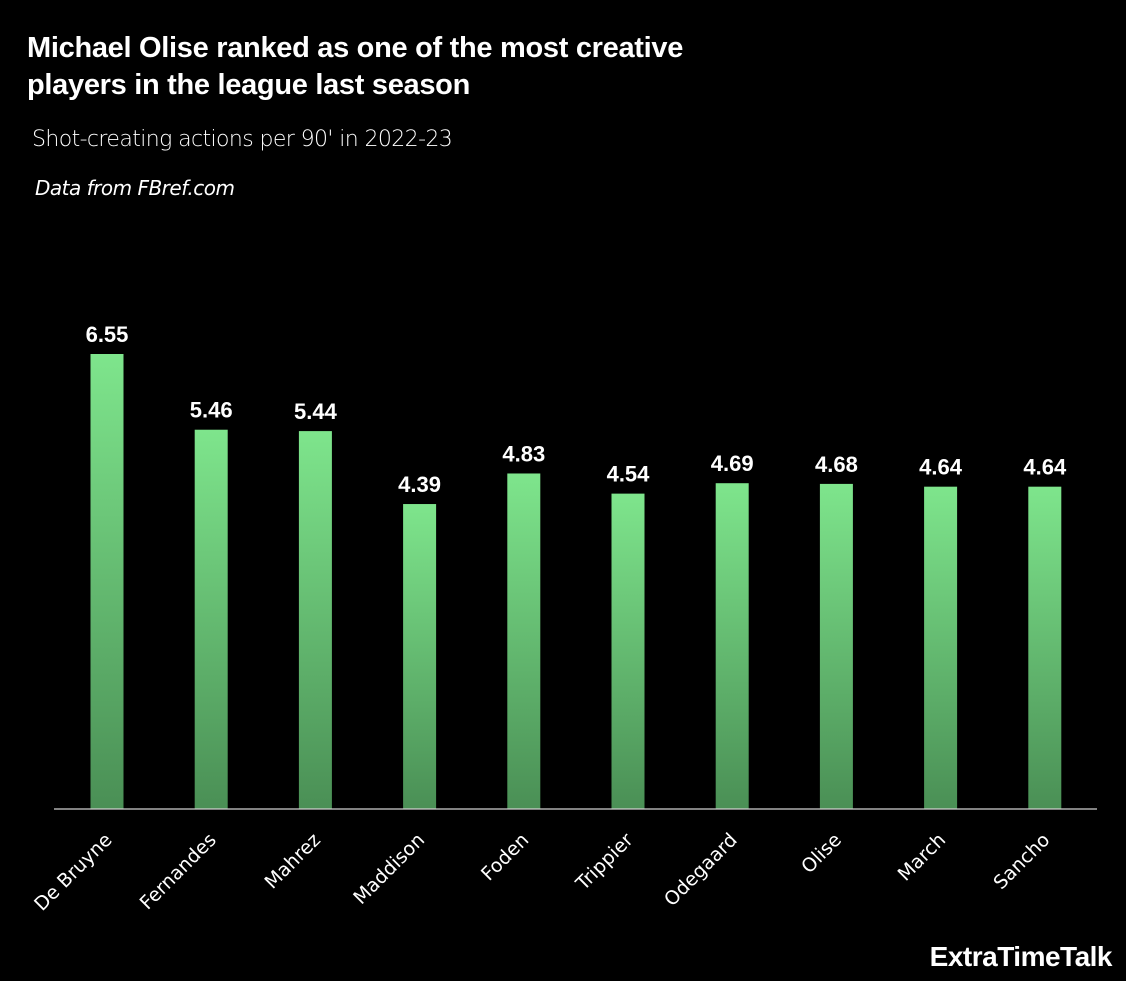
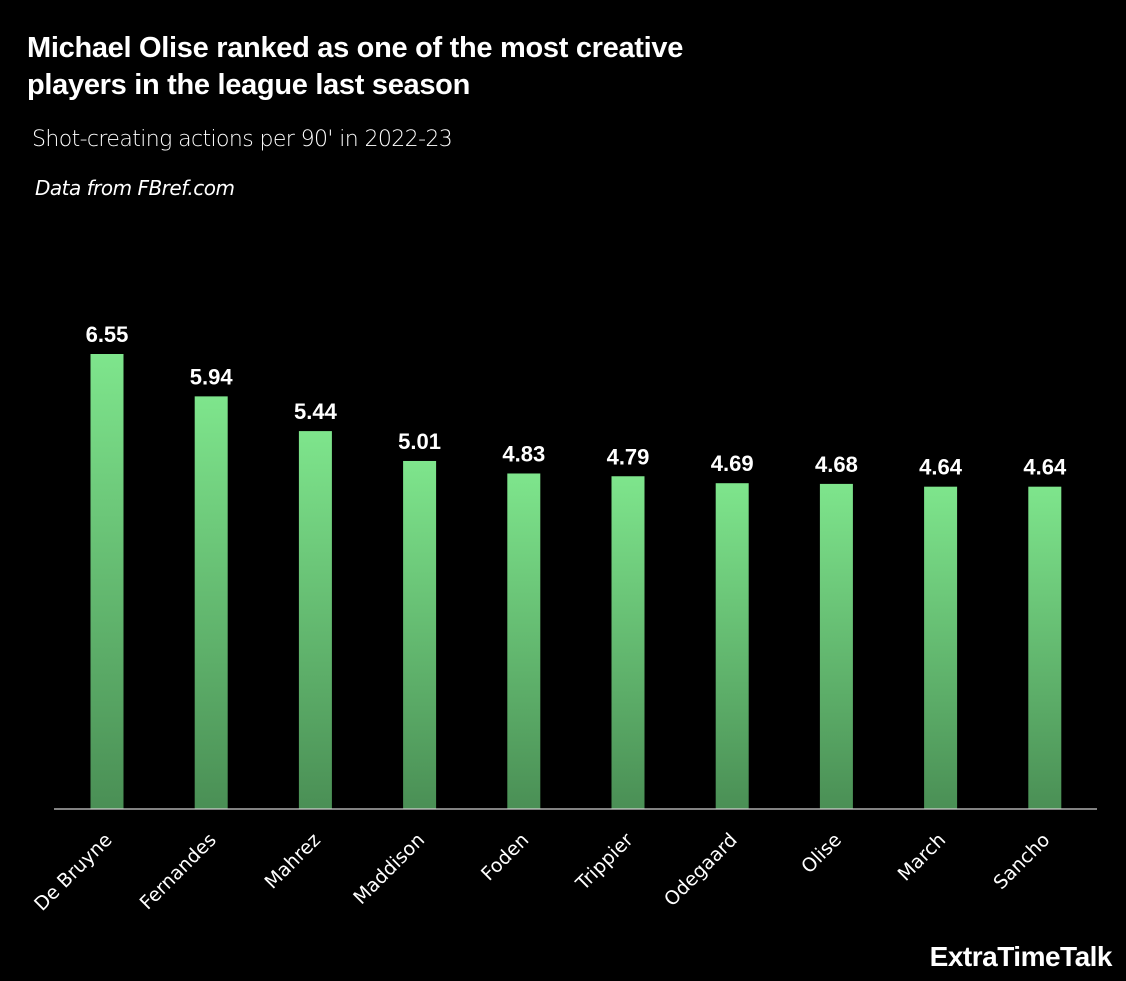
Fernandes: 5.46 -> 5.94
Maddison: 4.39 -> 5.01
Trippier: 4.54 -> 4.79
